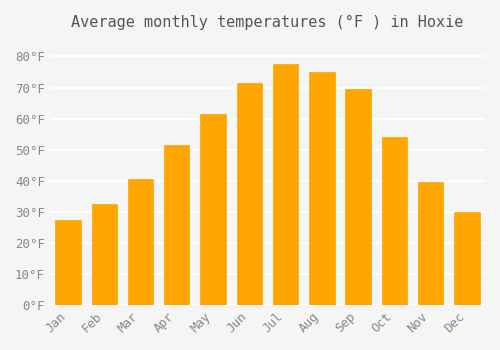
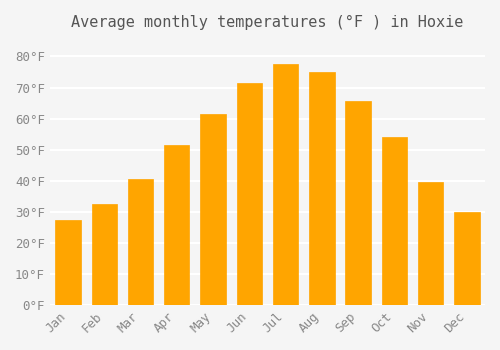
Sep: 69.5°F -> 65.5°F
